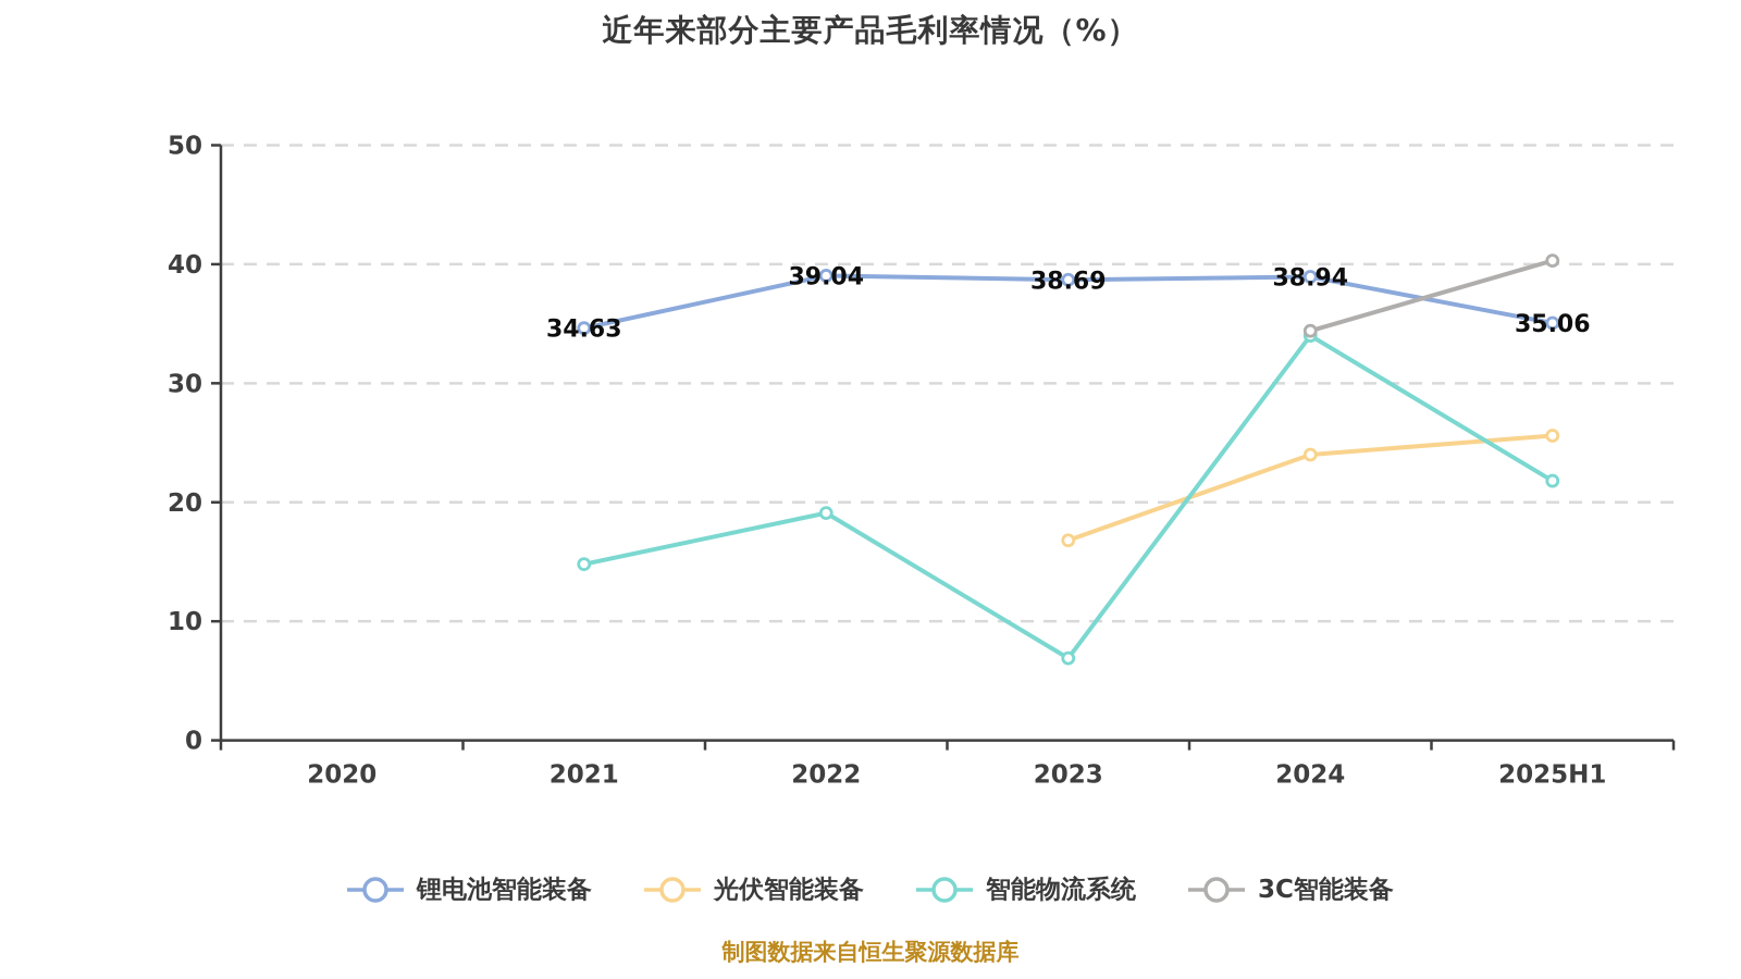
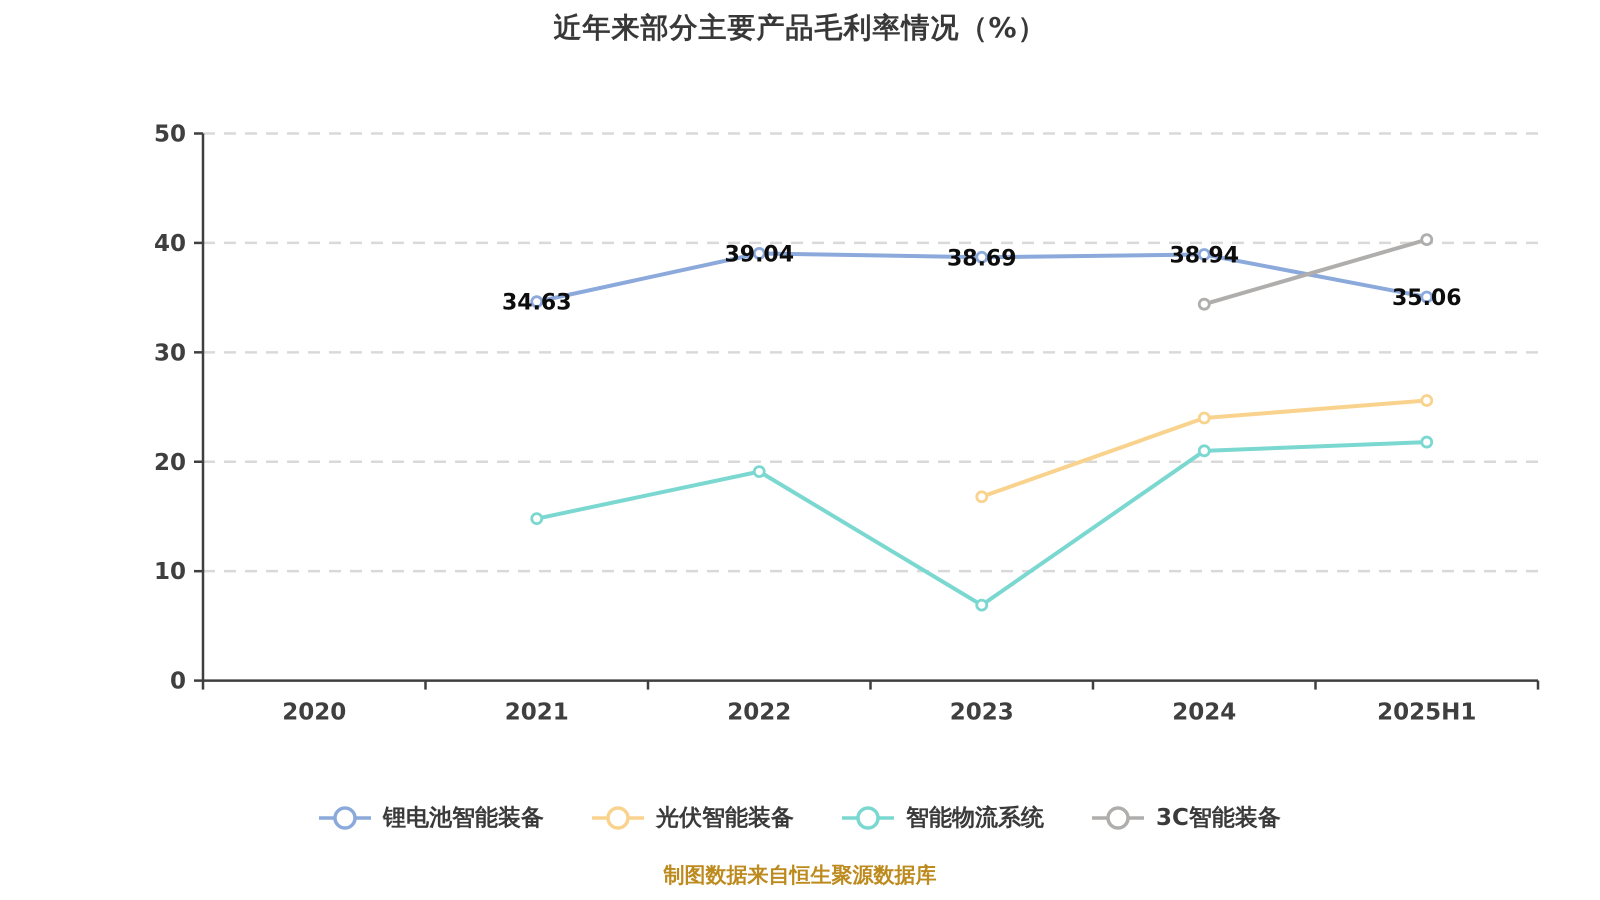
智能物流系统/2024: 34.0 -> 21.0
